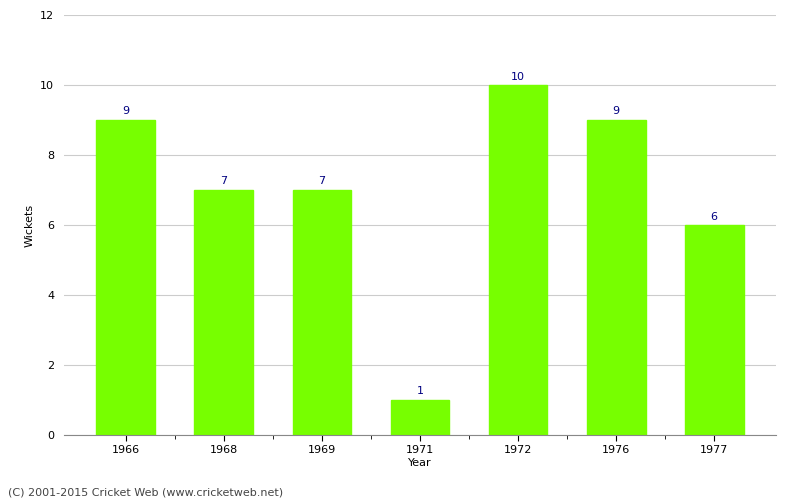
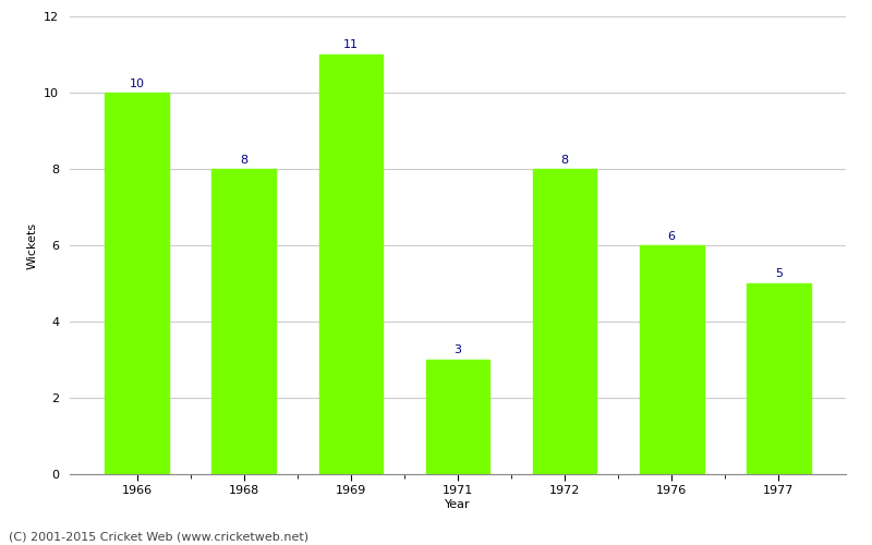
1966: 9 -> 10
1968: 7 -> 8
1969: 7 -> 11
1971: 1 -> 3
1972: 10 -> 8
1976: 9 -> 6
1977: 6 -> 5
